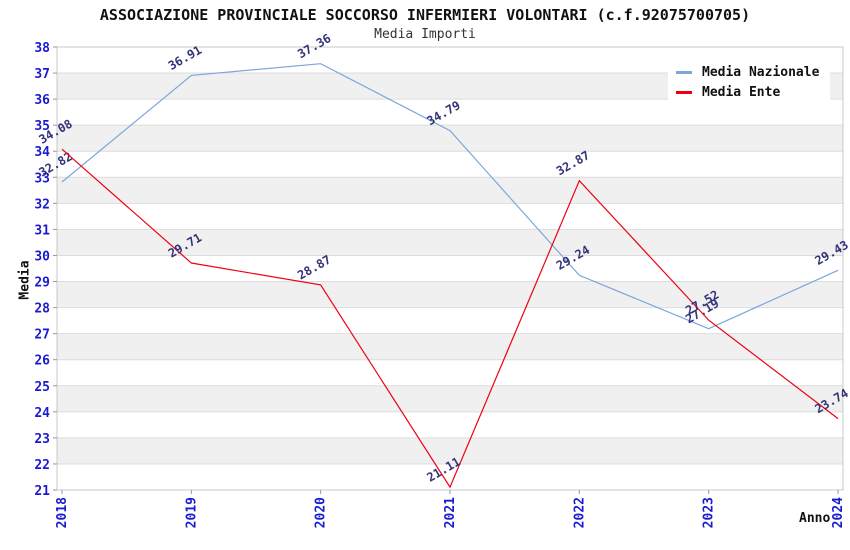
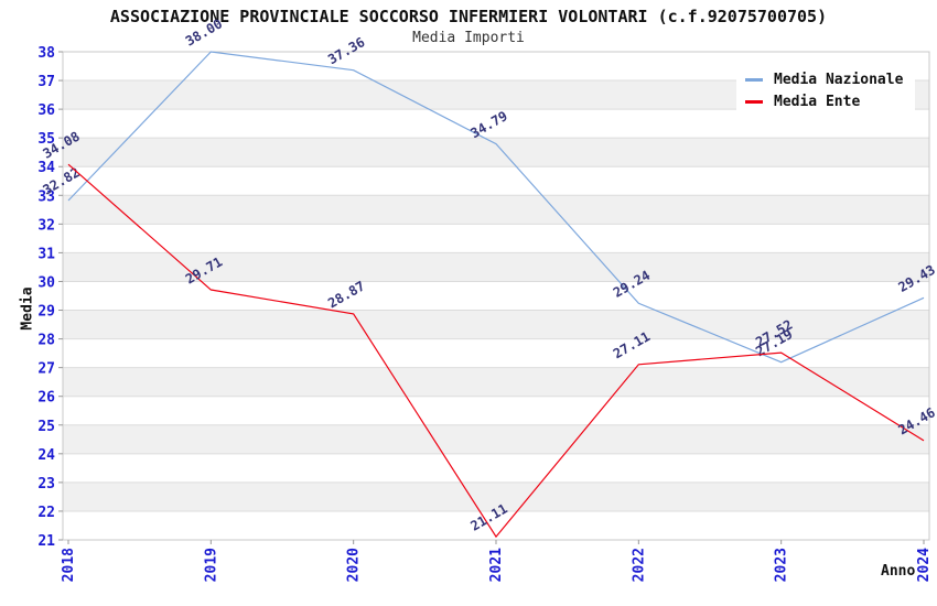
Media Nazionale/2019: 36.91 -> 38.00
Media Ente/2022: 32.87 -> 27.11
Media Ente/2024: 23.74 -> 24.46
